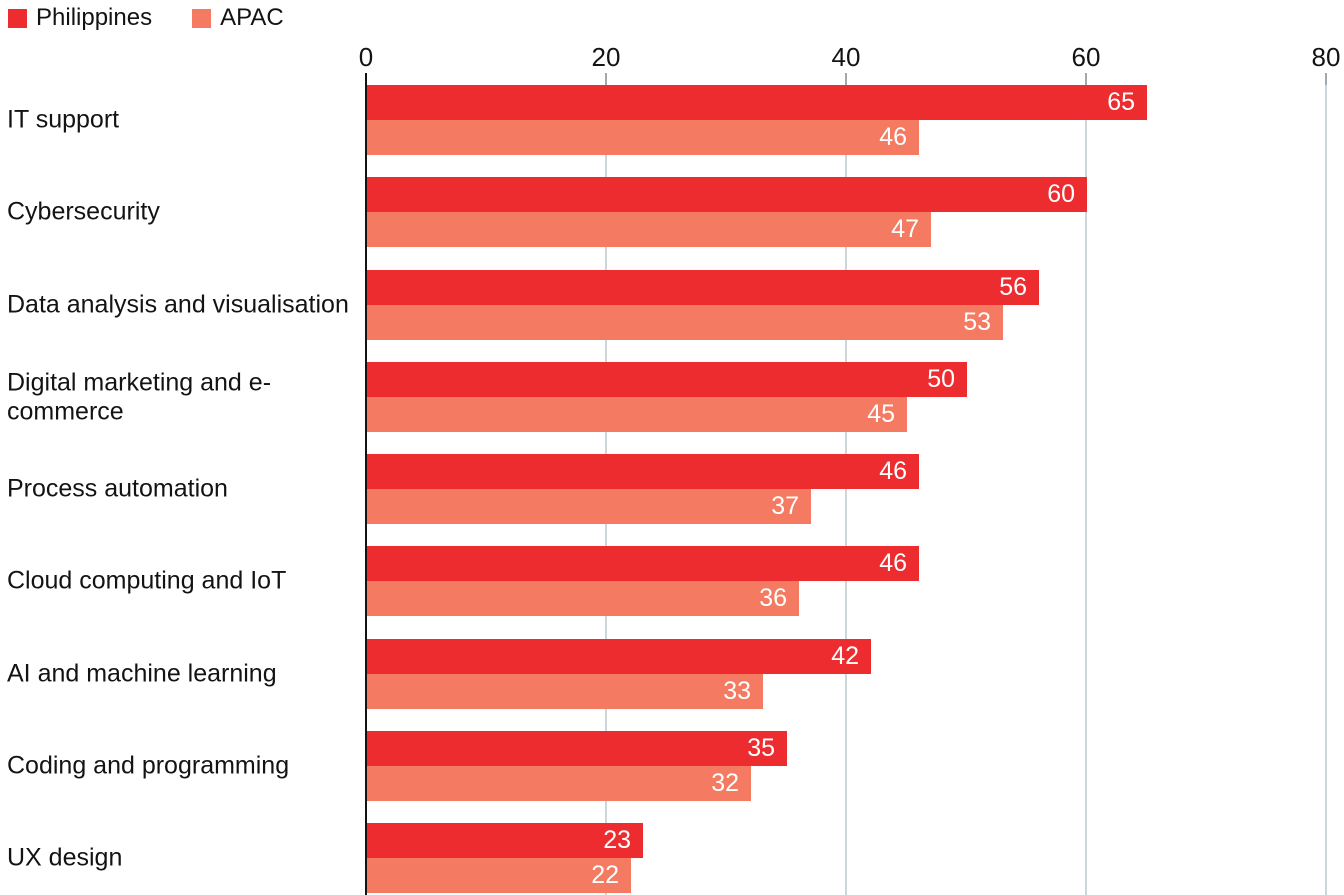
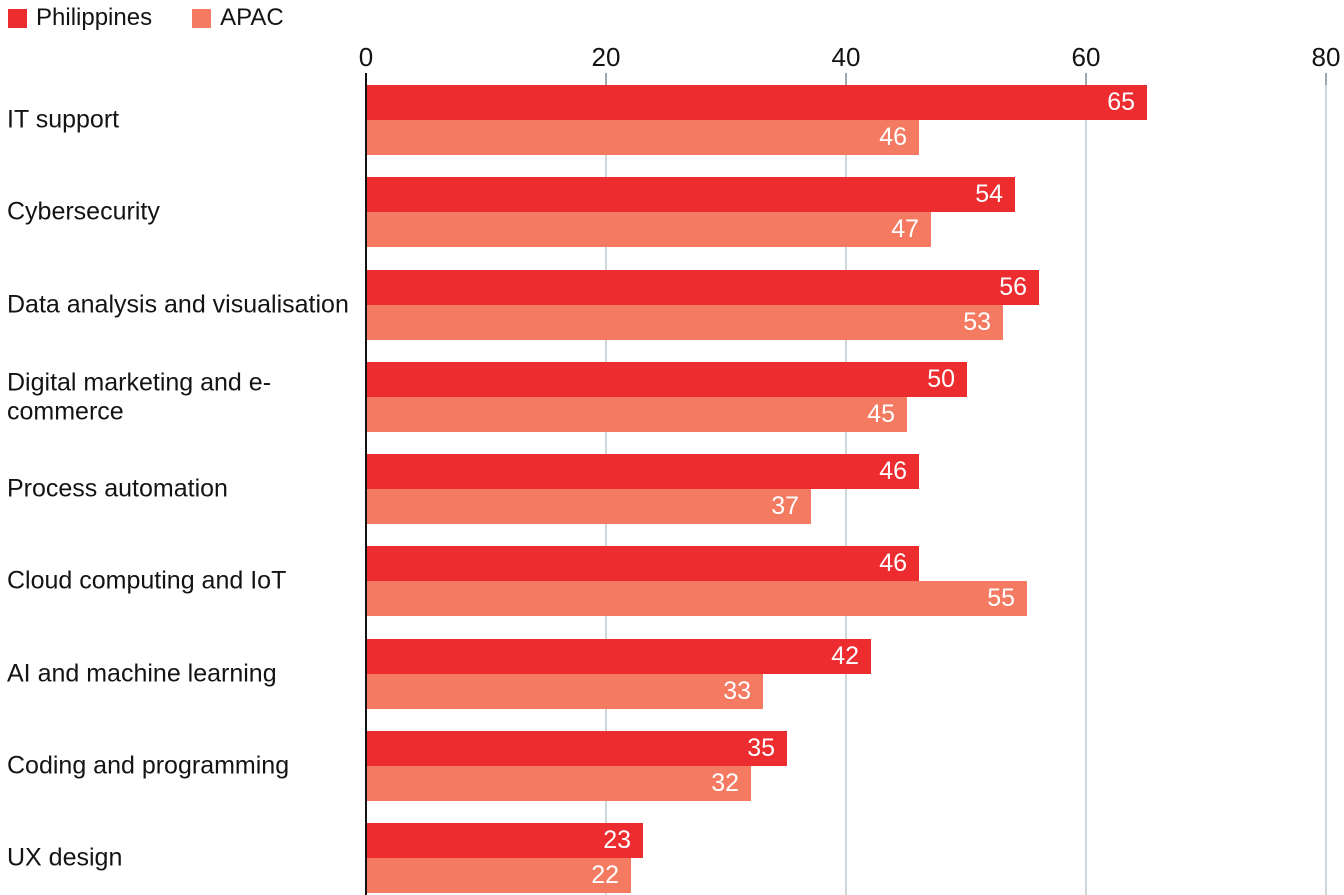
Philippines/Cybersecurity: 60 -> 54
APAC/Cloud computing and IoT: 36 -> 55
